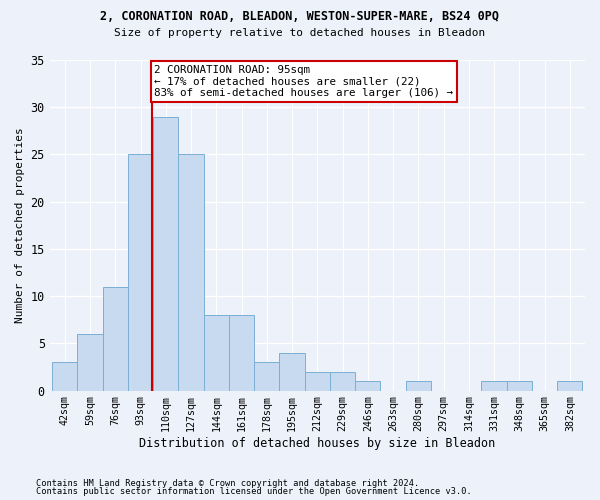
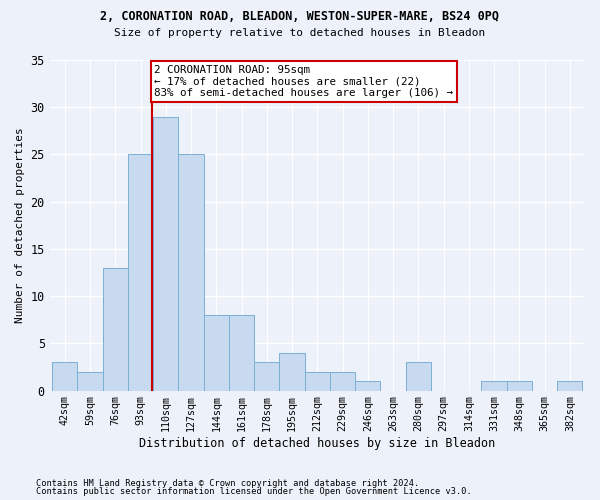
59sqm: 6 -> 2
76sqm: 11 -> 13
280sqm: 1 -> 3
